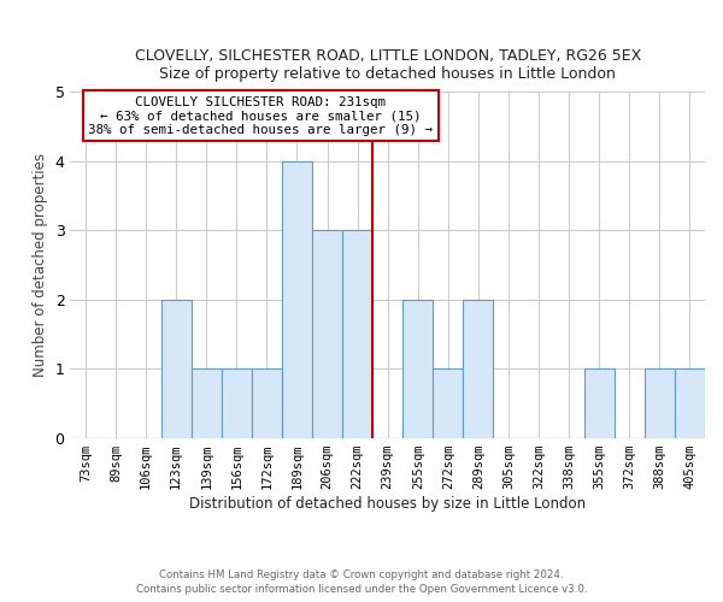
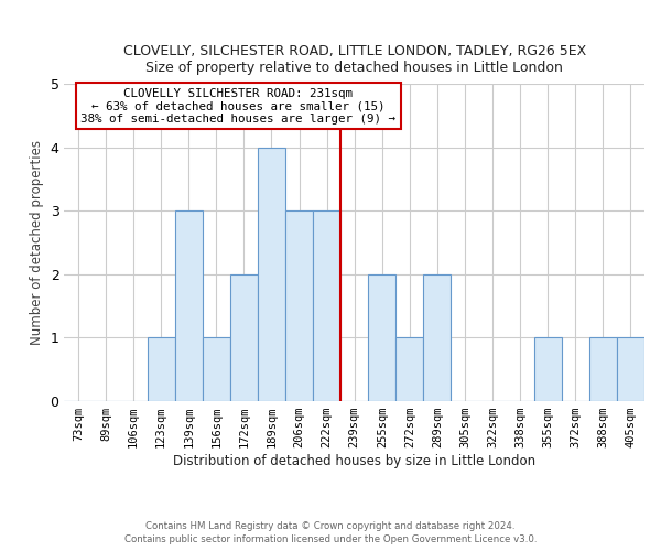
123sqm: 2 -> 1
139sqm: 1 -> 3
172sqm: 1 -> 2
